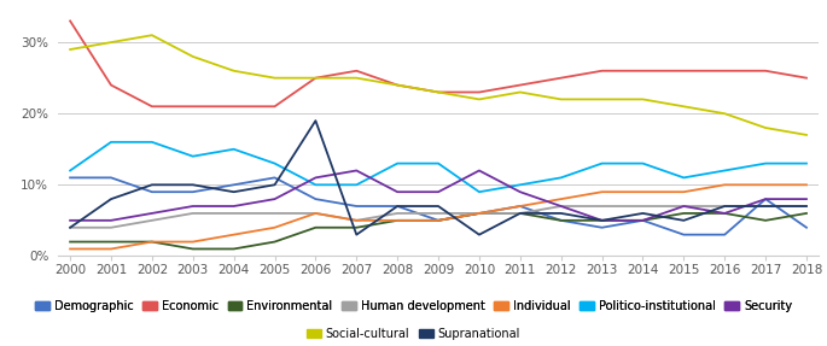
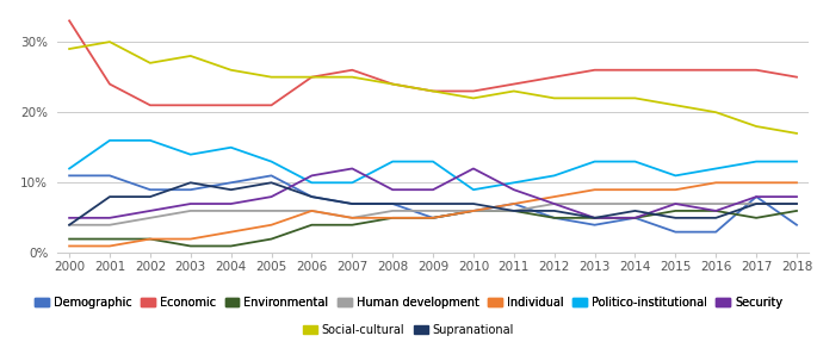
Social-cultural/2002: 31% -> 27%
Supranational/2002: 10% -> 8%
Supranational/2006: 19% -> 8%
Supranational/2007: 3% -> 7%
Supranational/2010: 3% -> 7%
Supranational/2016: 7% -> 5%
